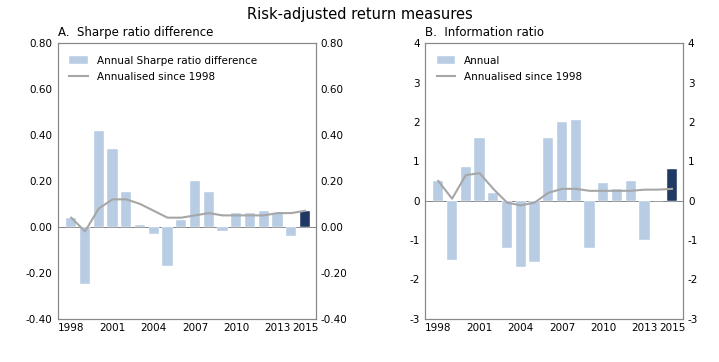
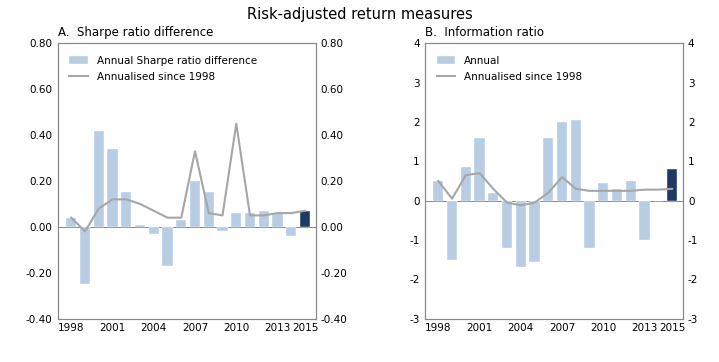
A. Sharpe ratio difference/Annualised since 1998/2007: 0.05 -> 0.33
A. Sharpe ratio difference/Annualised since 1998/2010: 0.05 -> 0.45
B. Information ratio/Annualised since 1998/2007: 0.30 -> 0.60
